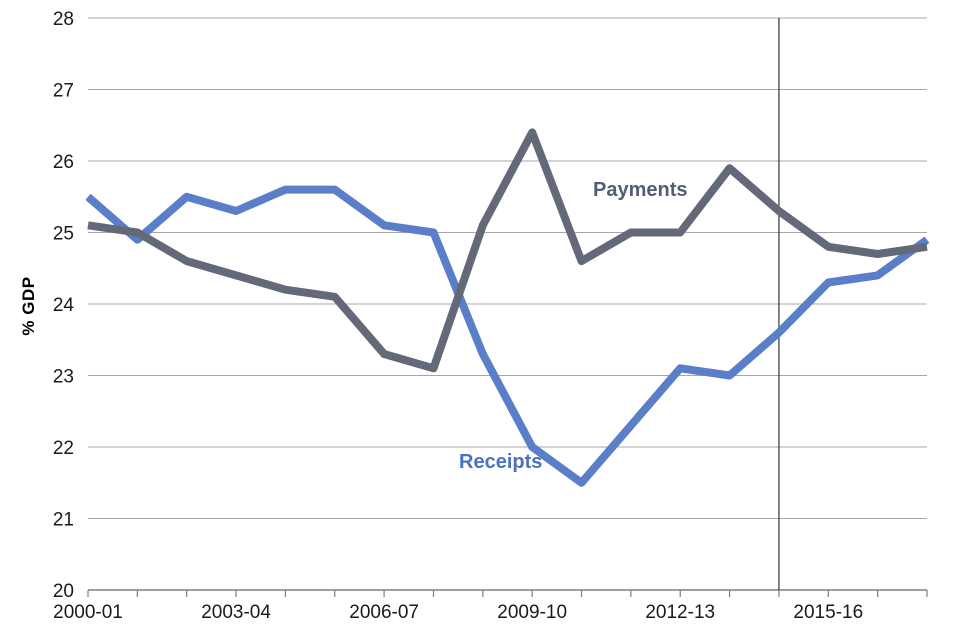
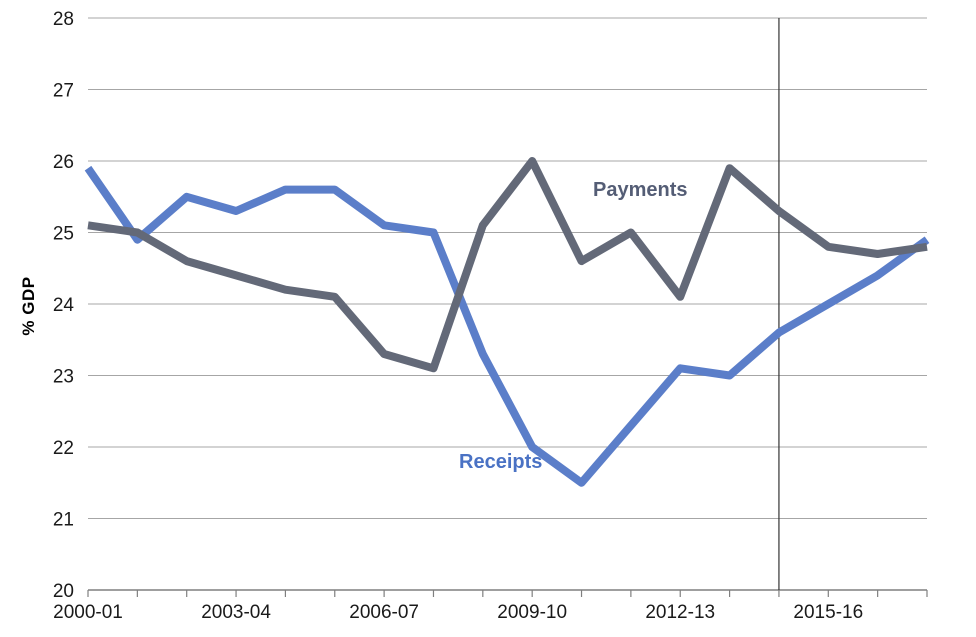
Receipts/2000-01: 25.5 -> 25.9
Payments/2009-10: 26.4 -> 26.0
Payments/2012-13: 25.0 -> 24.1
Receipts/2015-16: 24.3 -> 24.0
